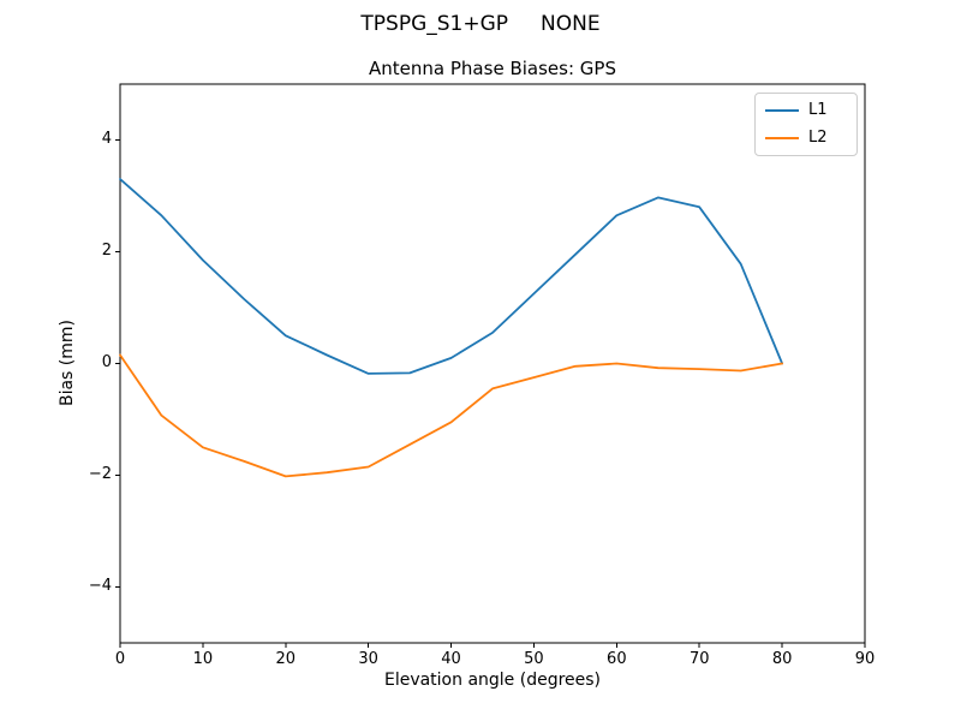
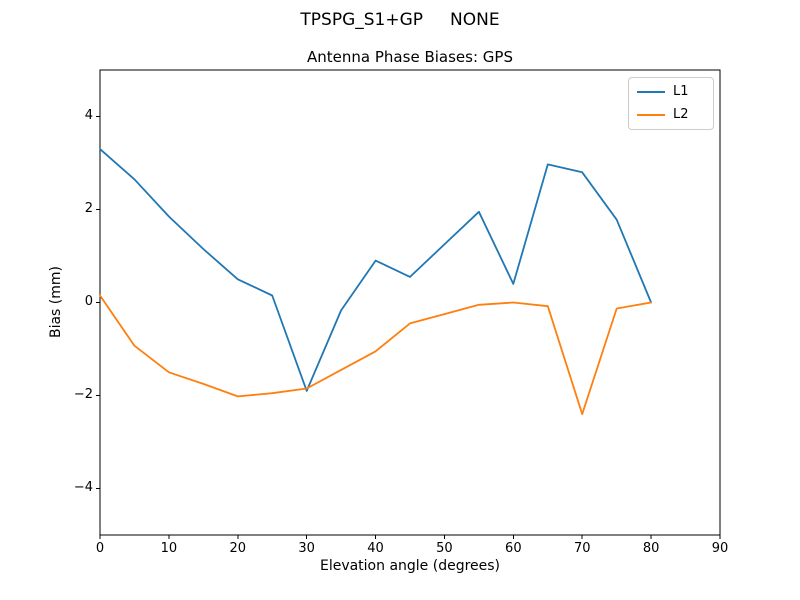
L1/30: -0.2 -> -1.9
L1/40: 0.1 -> 0.9
L1/60: 2.6 -> 0.4
L2/70: -0.1 -> -2.4
